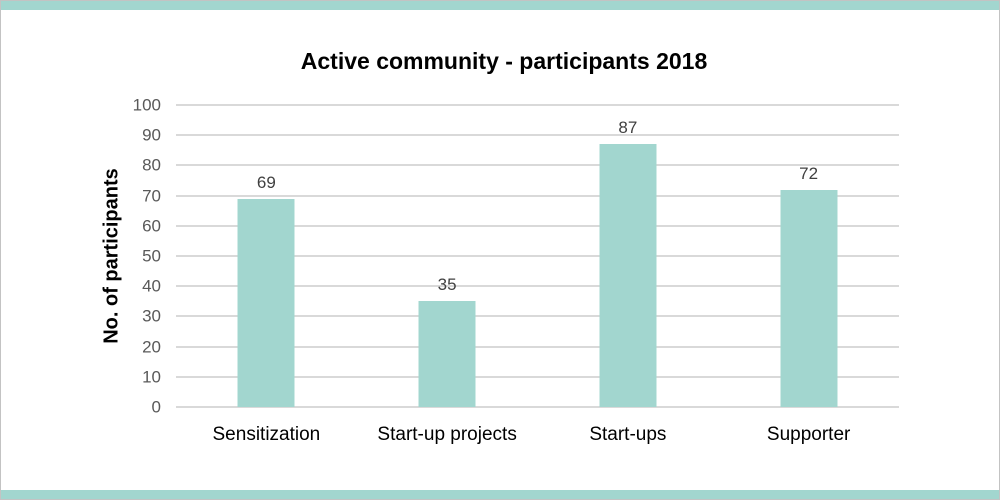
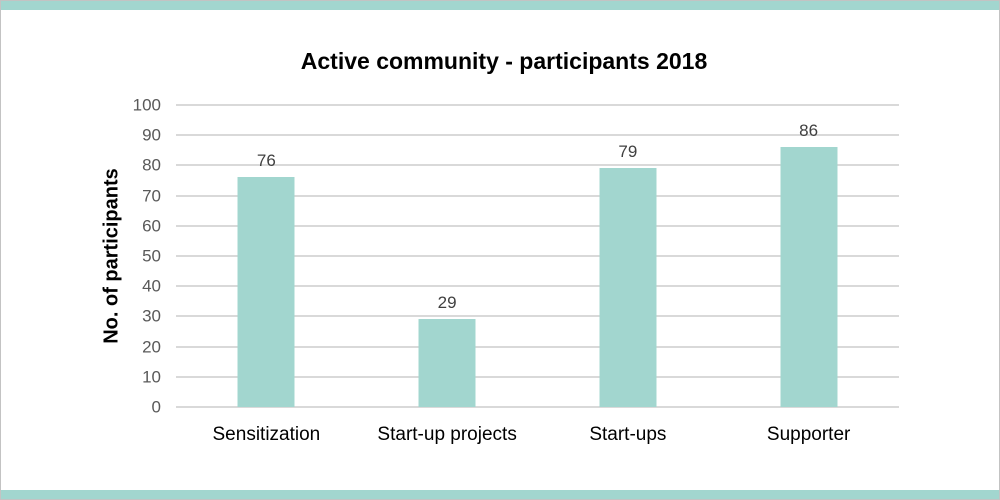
Sensitization: 69 -> 76
Start-up projects: 35 -> 29
Start-ups: 87 -> 79
Supporter: 72 -> 86
